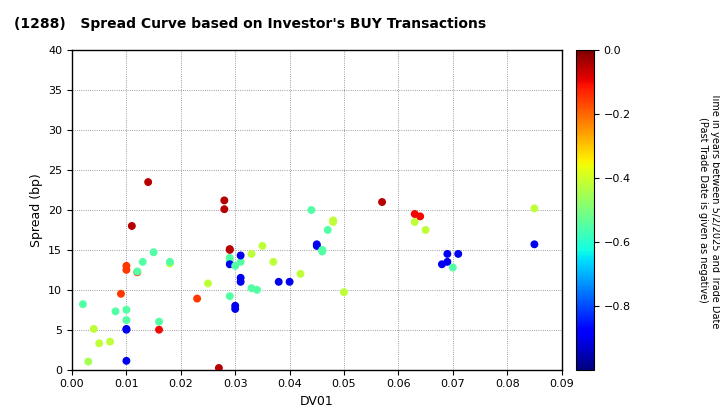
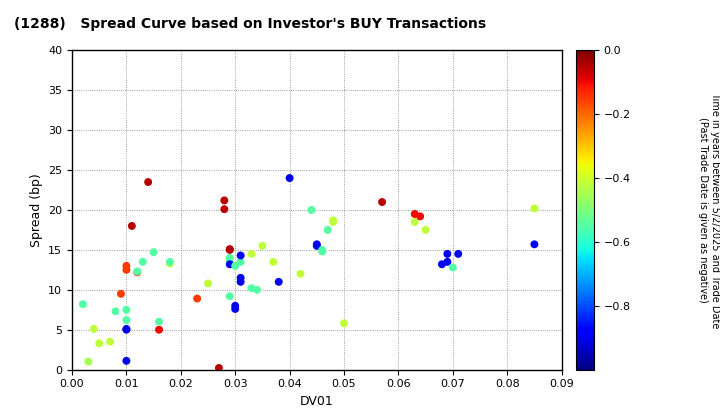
0.04: 11.0 -> 24.0
0.05: 9.7 -> 5.8
